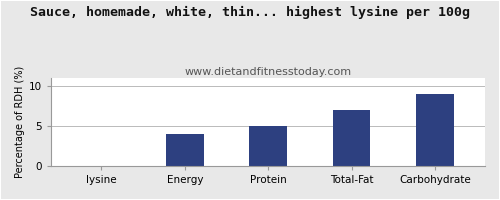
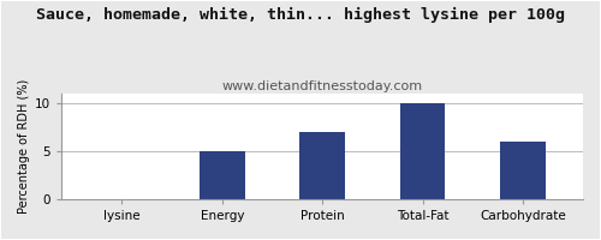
Energy: 4 -> 5
Protein: 5 -> 7
Total-Fat: 7 -> 10
Carbohydrate: 9 -> 6
